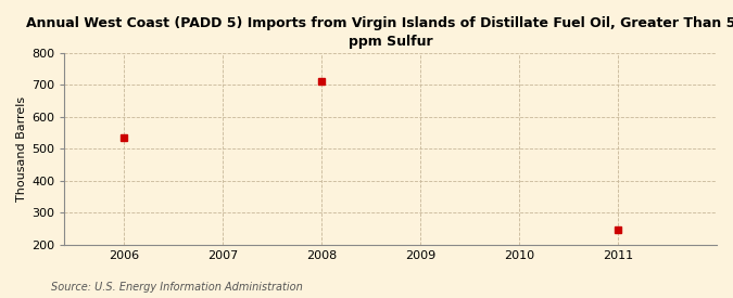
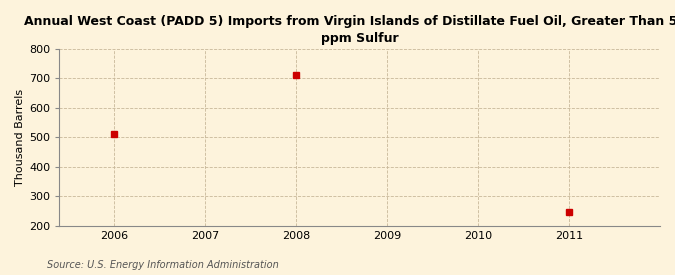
2006: 535 -> 510
